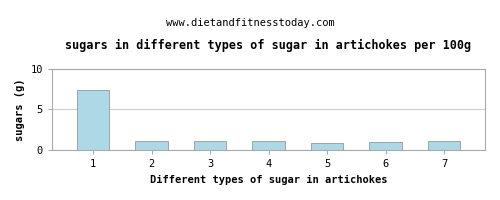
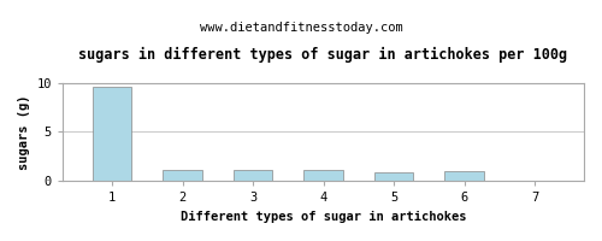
1: 7.4 -> 9.6
7: 1.2 -> 0.1
